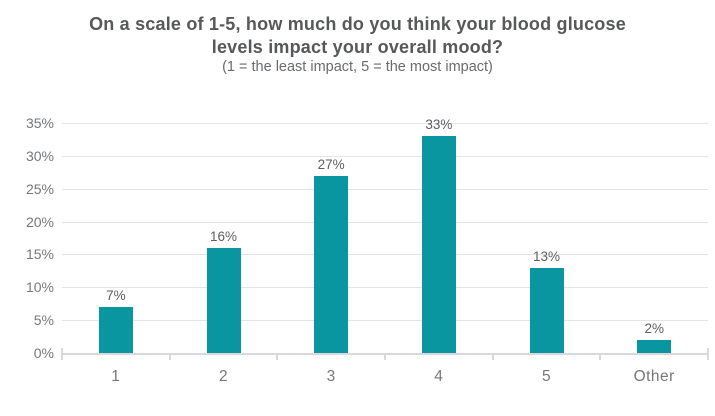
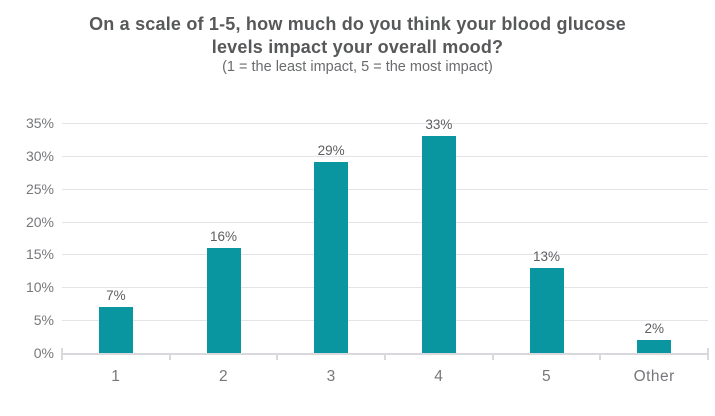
3: 27% -> 29%
